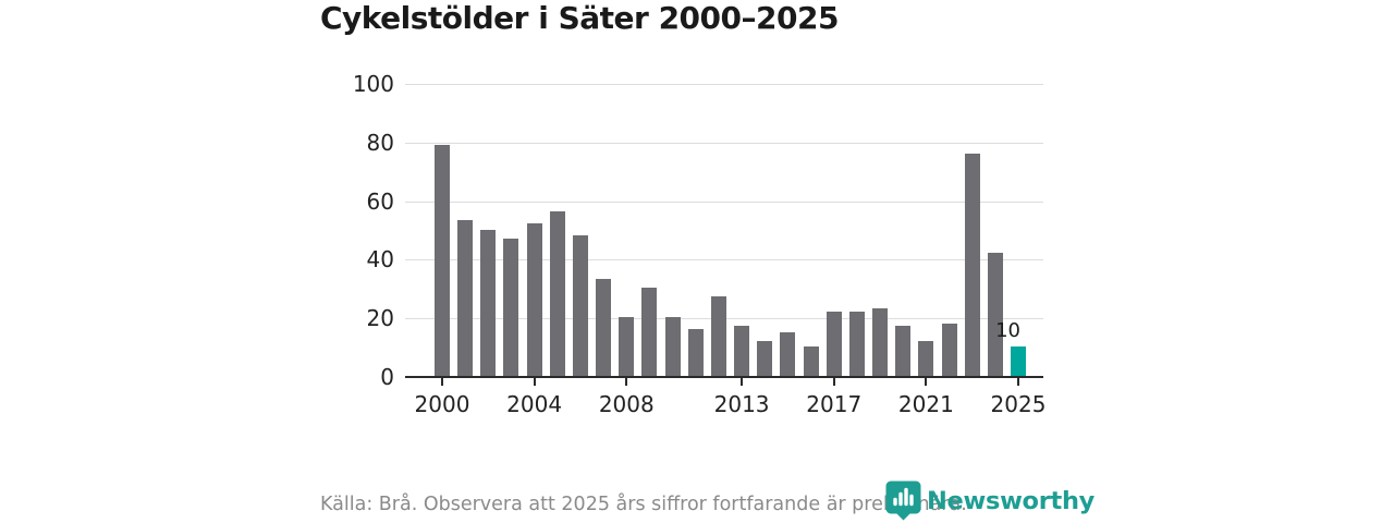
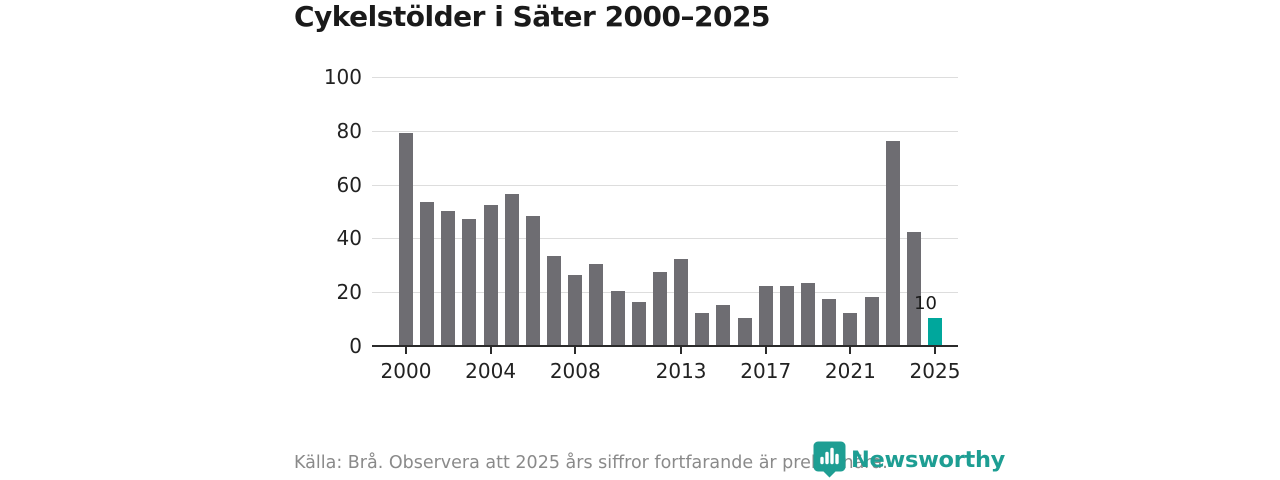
2008: 20 -> 26
2013: 17 -> 32
